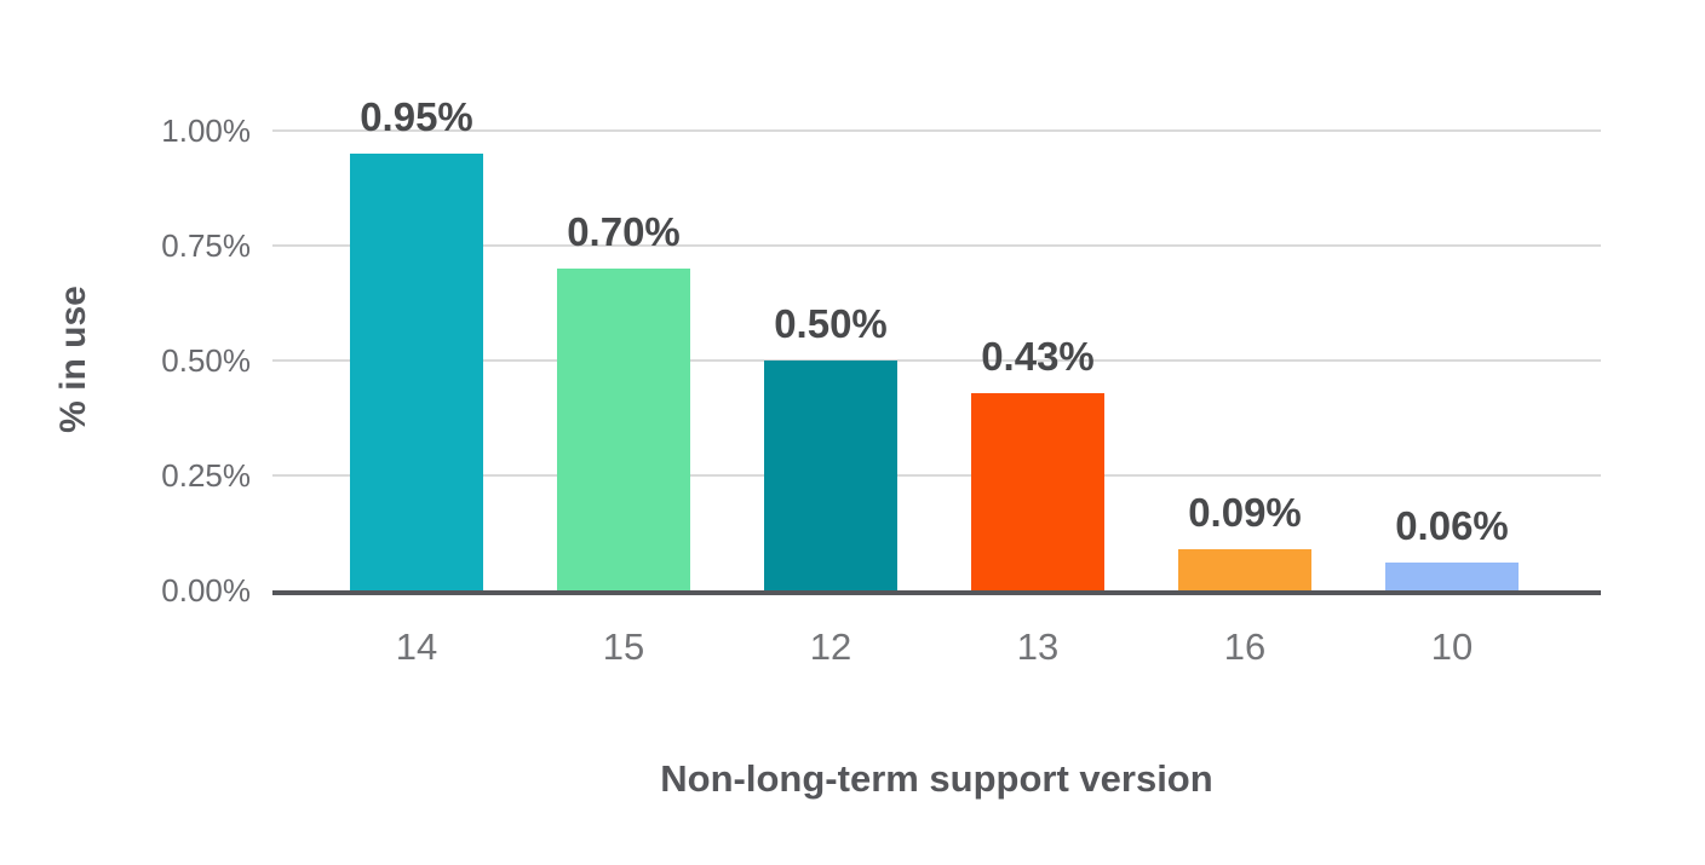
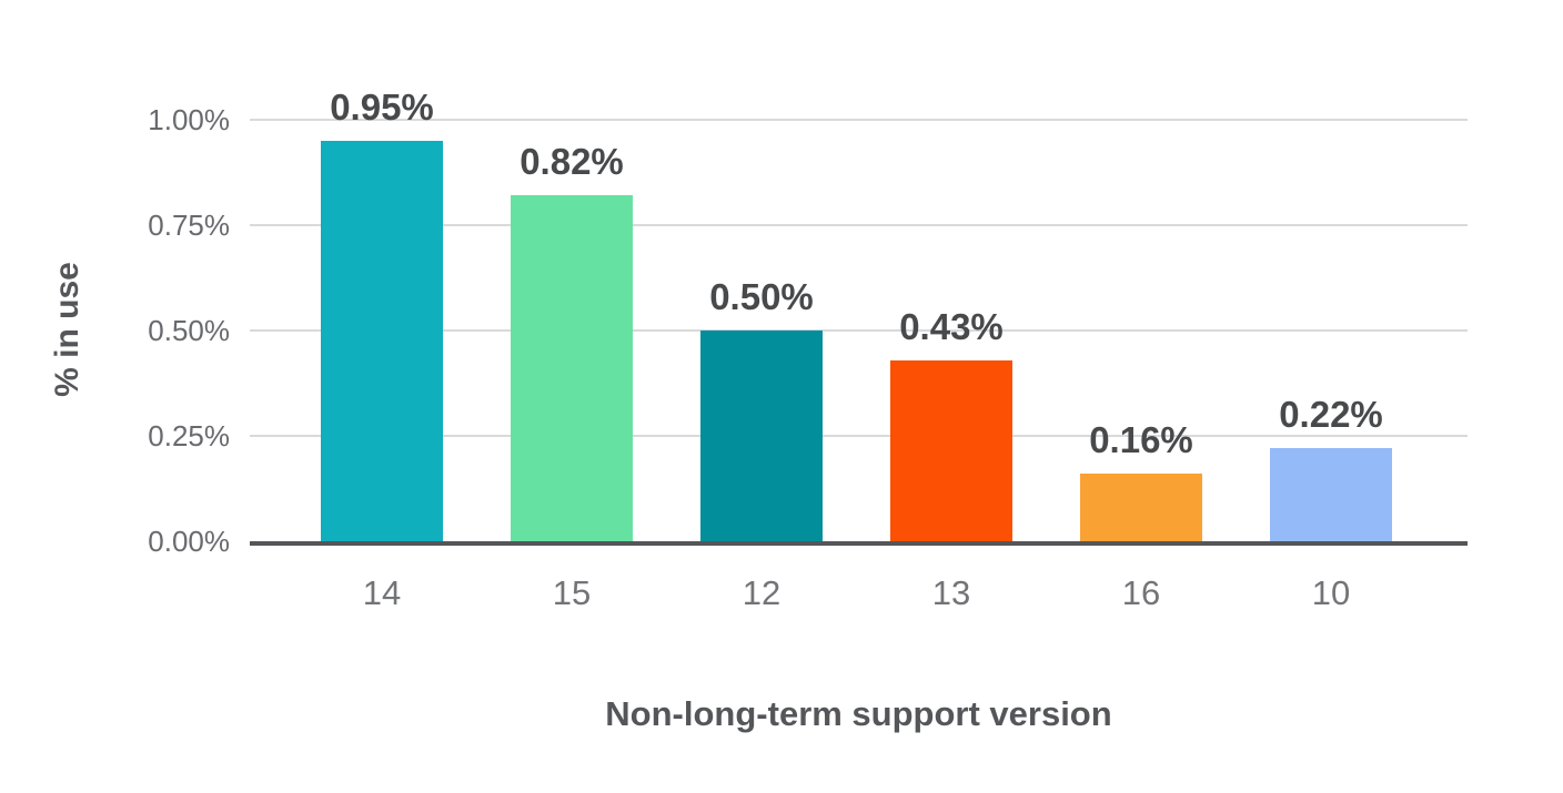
15: 0.70% -> 0.82%
16: 0.09% -> 0.16%
10: 0.06% -> 0.22%
